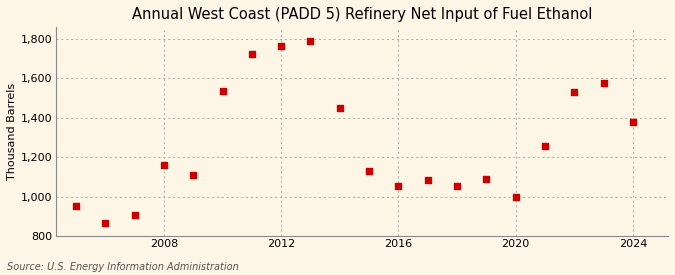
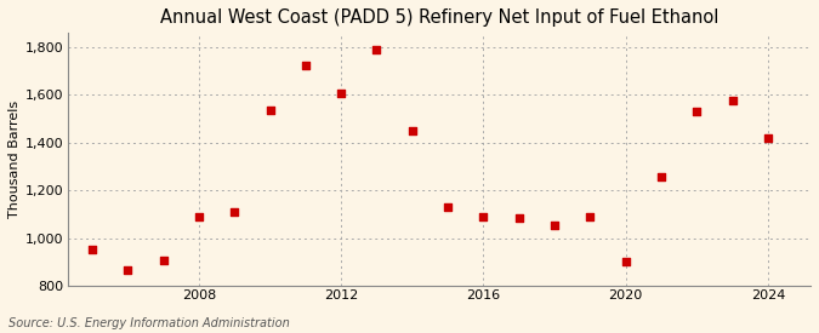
2008: 1,160 -> 1,090
2012: 1,760 -> 1,610
2016: 1,060 -> 1,090
2020: 1,000 -> 900
2024: 1,380 -> 1,420
